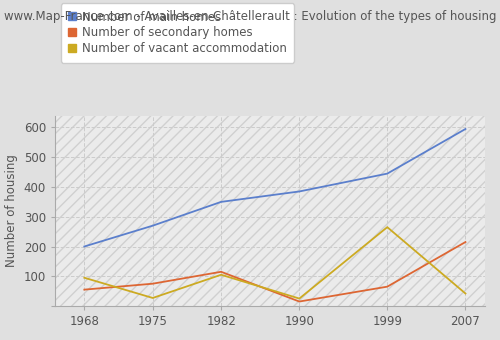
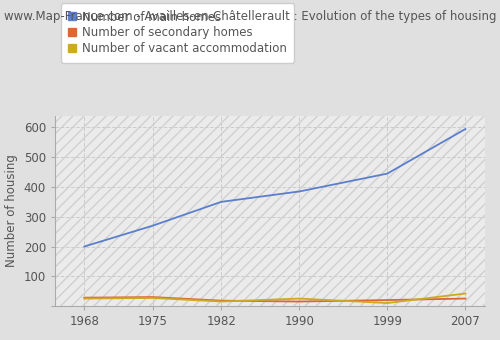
Number of secondary homes/1968: 55 -> 28
Number of vacant accommodation/1968: 95 -> 25
Number of secondary homes/1975: 75 -> 30
Number of secondary homes/1982: 115 -> 18
Number of vacant accommodation/1982: 105 -> 15
Number of secondary homes/1999: 65 -> 20
Number of vacant accommodation/1999: 265 -> 10
Number of secondary homes/2007: 215 -> 25
